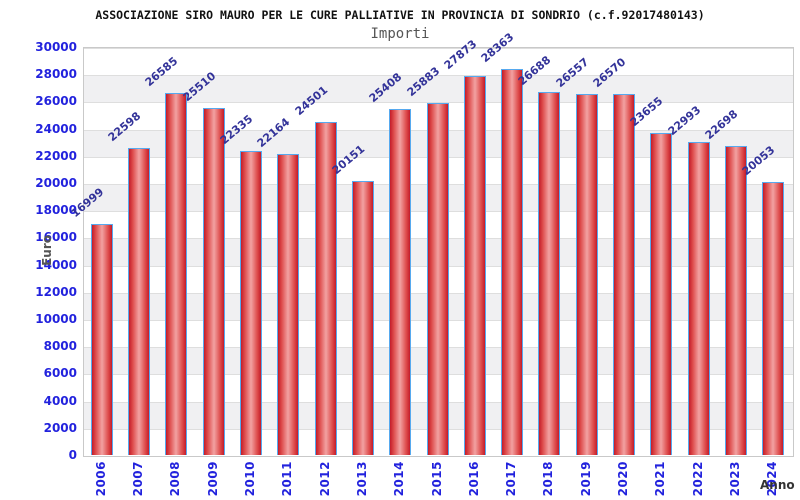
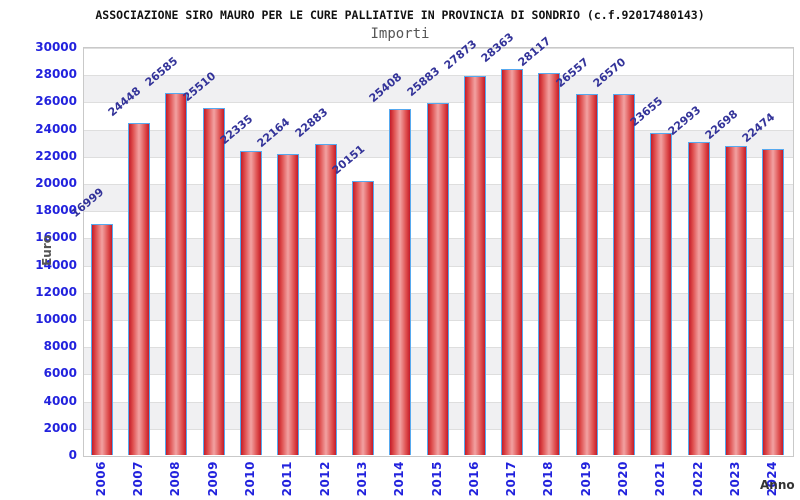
2007: 22598 -> 24448
2012: 24501 -> 22883
2018: 26688 -> 28117
2024: 20053 -> 22474
